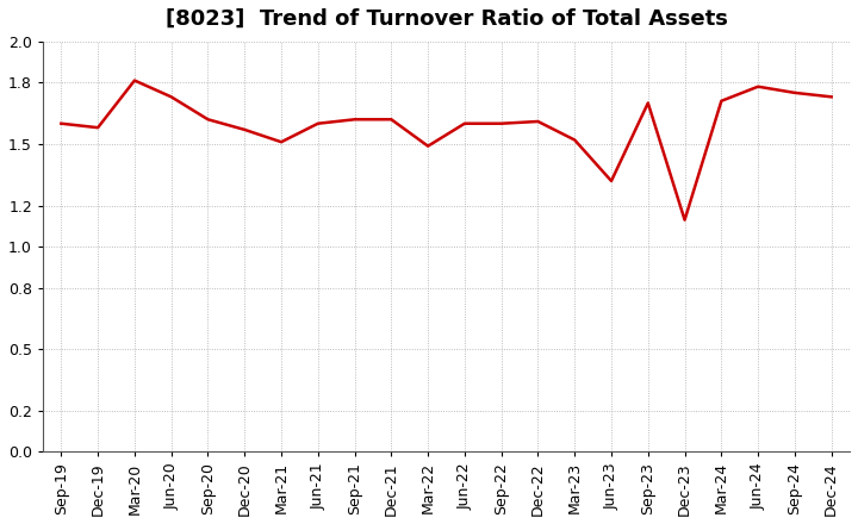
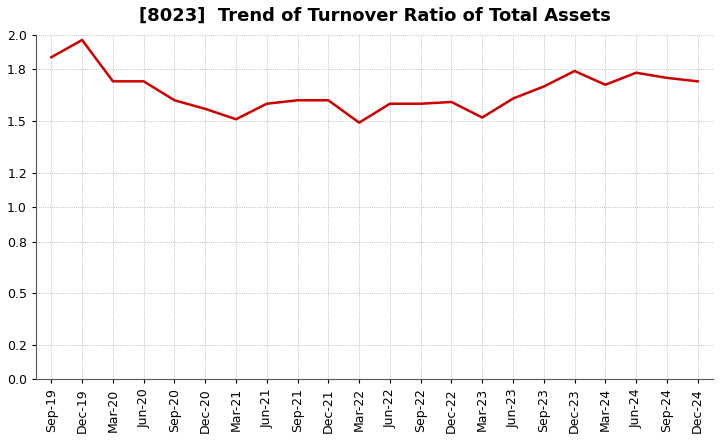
Sep-19: 1.60 -> 1.87
Dec-19: 1.58 -> 1.97
Mar-20: 1.81 -> 1.73
Jun-23: 1.32 -> 1.63
Dec-23: 1.13 -> 1.79
